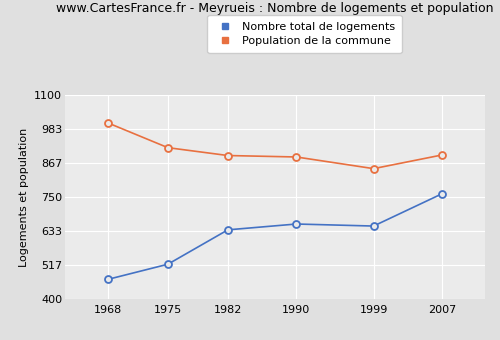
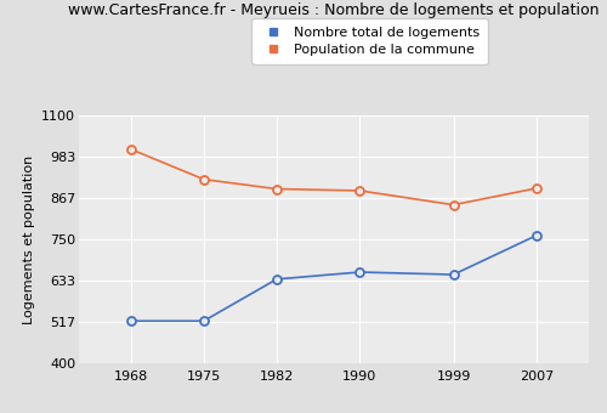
Nombre total de logements/1968: 468 -> 520
